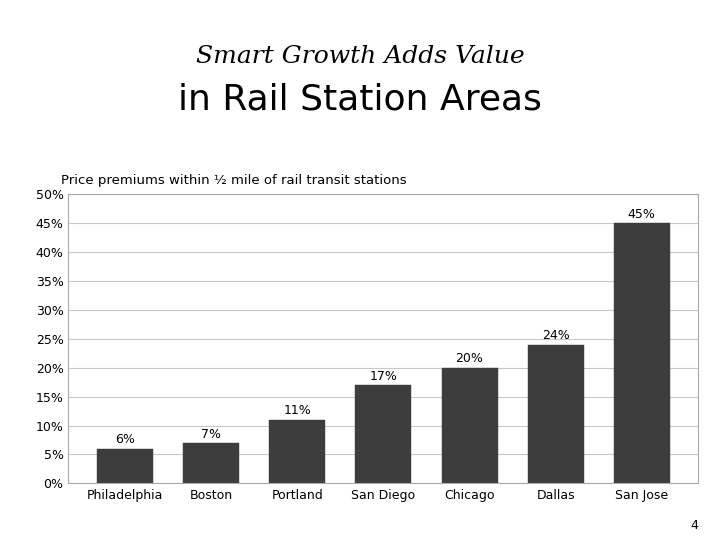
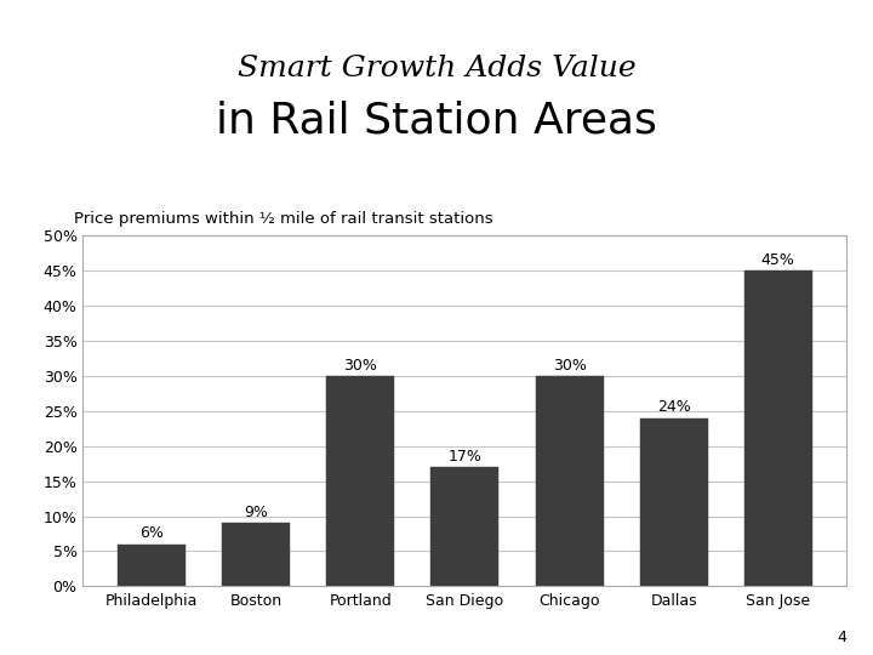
Boston: 7% -> 9%
Portland: 11% -> 30%
Chicago: 20% -> 30%
